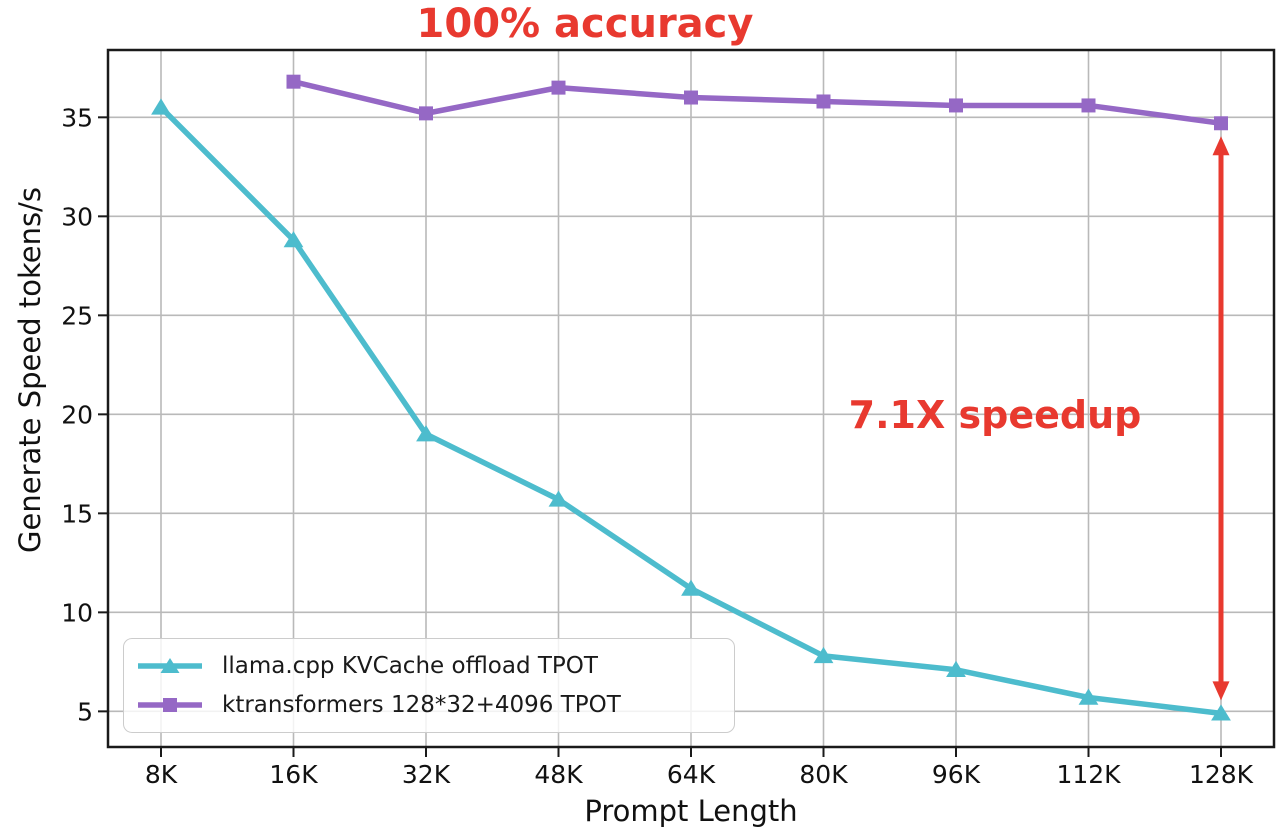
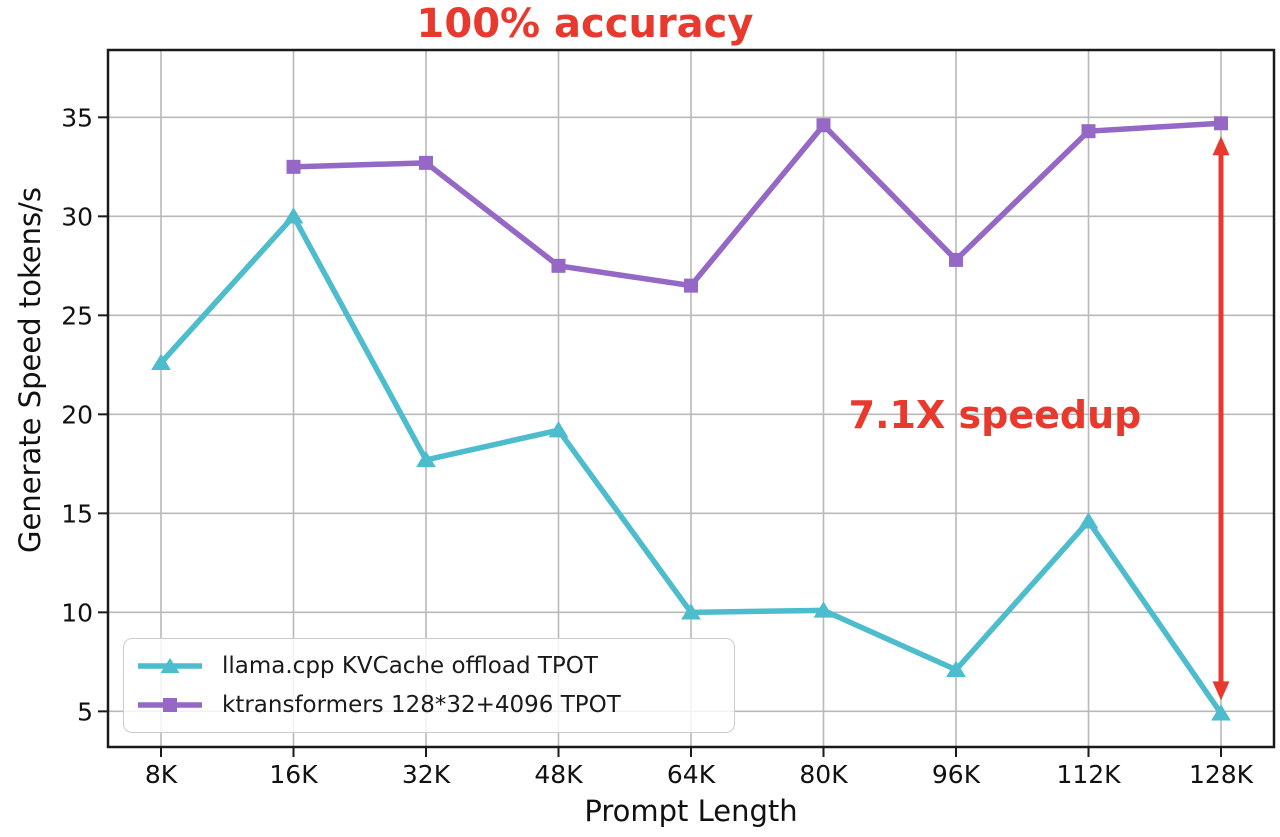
llama.cpp KVCache offload TPOT/8K: 35.5 -> 22.6
llama.cpp KVCache offload TPOT/16K: 28.8 -> 30.0
ktransformers 128*32+4096 TPOT/16K: 36.8 -> 32.5
llama.cpp KVCache offload TPOT/32K: 19.0 -> 17.7
ktransformers 128*32+4096 TPOT/32K: 35.2 -> 32.7
llama.cpp KVCache offload TPOT/48K: 15.7 -> 19.2
ktransformers 128*32+4096 TPOT/48K: 36.5 -> 27.5
llama.cpp KVCache offload TPOT/64K: 11.2 -> 10.0
ktransformers 128*32+4096 TPOT/64K: 36.0 -> 26.5
llama.cpp KVCache offload TPOT/80K: 7.8 -> 10.1
ktransformers 128*32+4096 TPOT/80K: 35.8 -> 34.6
ktransformers 128*32+4096 TPOT/96K: 35.6 -> 27.8
llama.cpp KVCache offload TPOT/112K: 5.7 -> 14.6
ktransformers 128*32+4096 TPOT/112K: 35.6 -> 34.3
